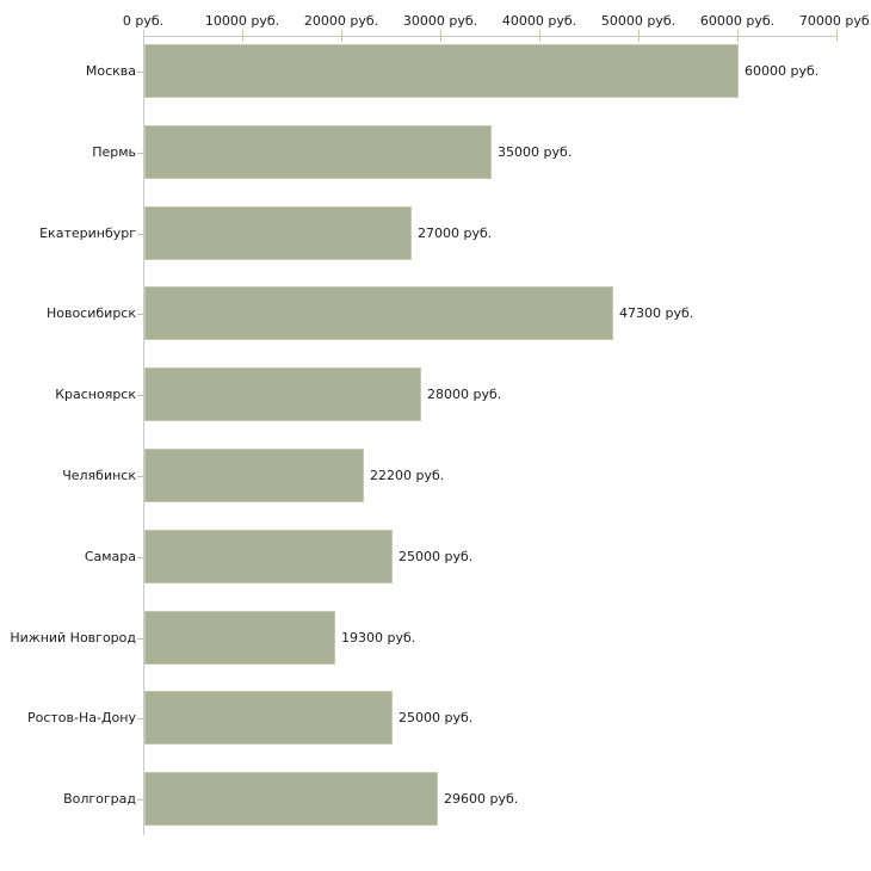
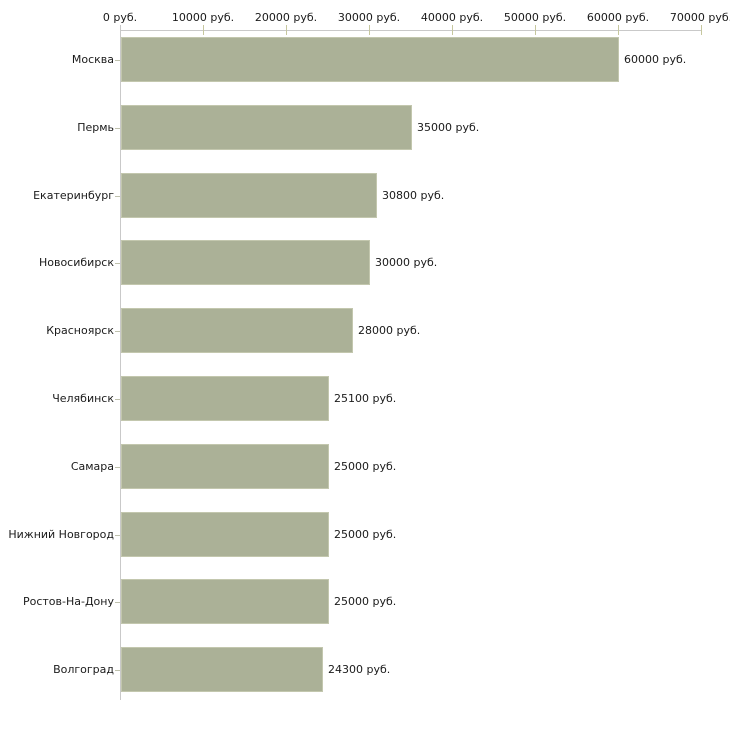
Екатеринбург: 27000 -> 30800
Новосибирск: 47300 -> 30000
Челябинск: 22200 -> 25100
Нижний Новгород: 19300 -> 25000
Волгоград: 29600 -> 24300
